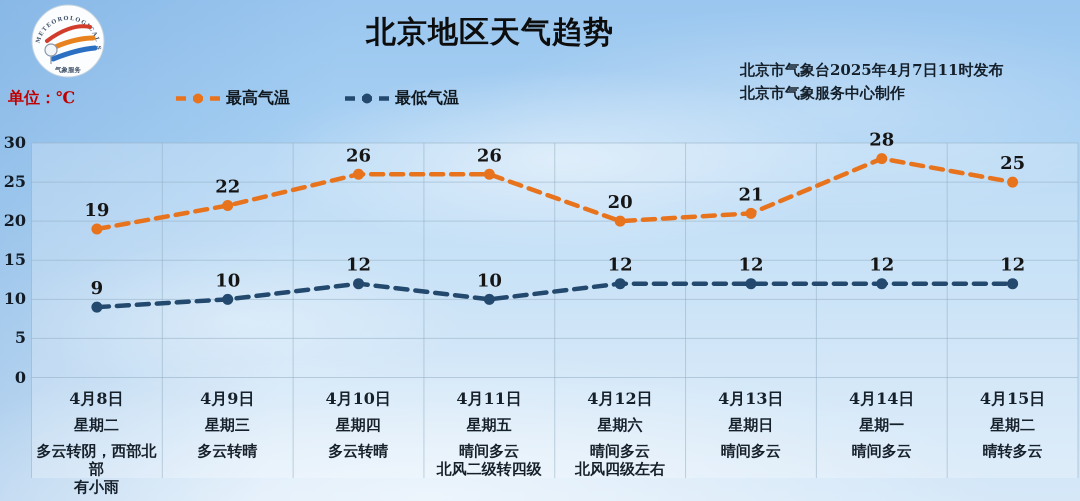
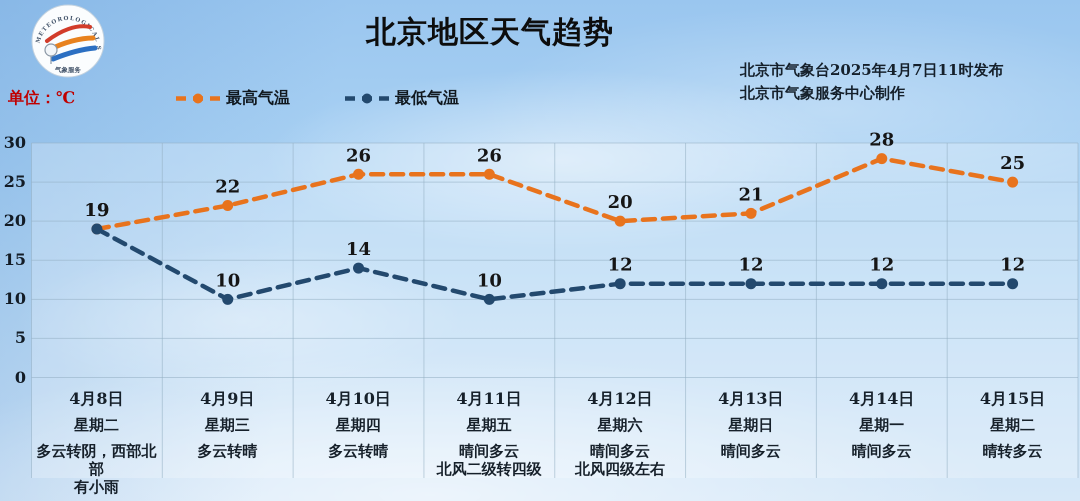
最低气温/4月8日: 9 -> 19
最低气温/4月10日: 12 -> 14
